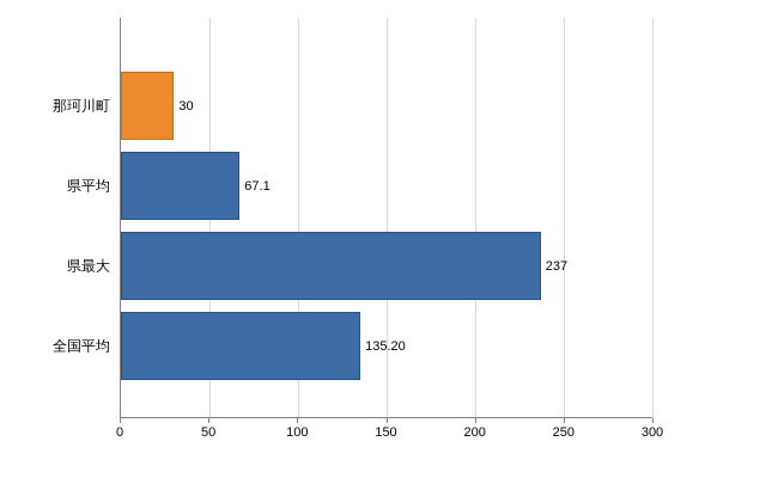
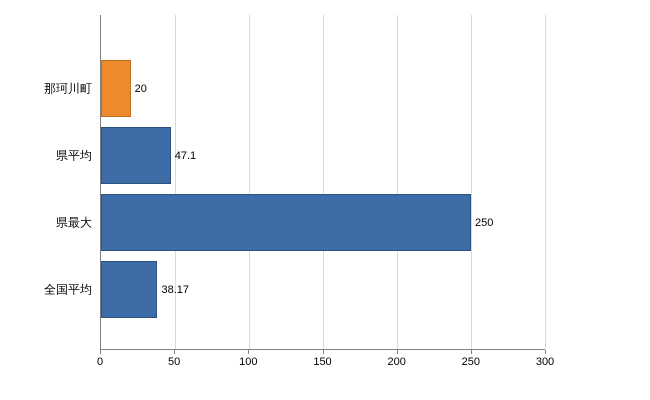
那珂川町: 30 -> 20
県平均: 67.1 -> 47.1
県最大: 237 -> 250
全国平均: 135.20 -> 38.17
